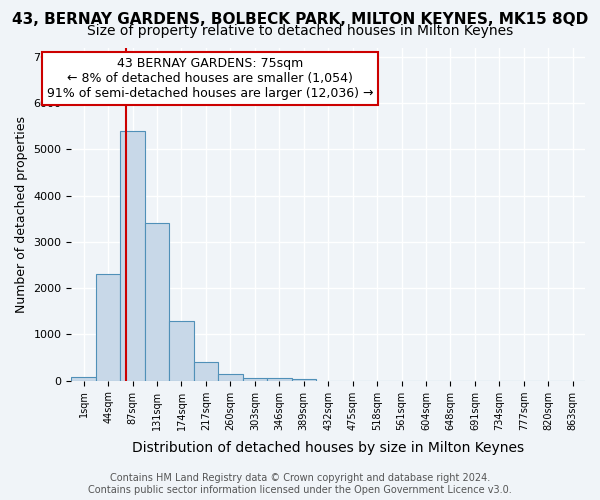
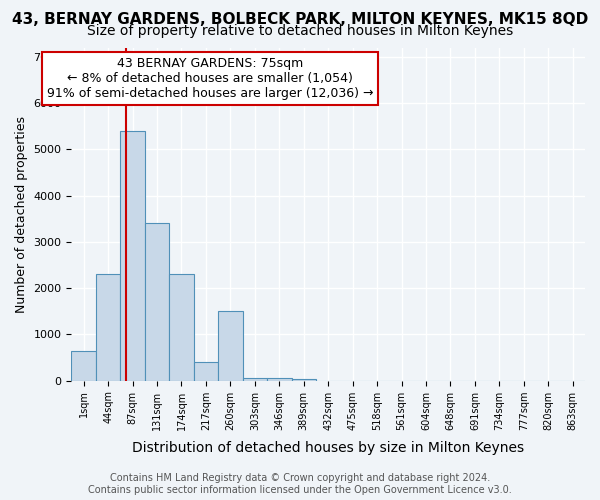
1sqm: 70 -> 650
174sqm: 1300 -> 2300
260sqm: 150 -> 1500
